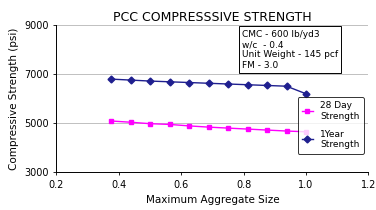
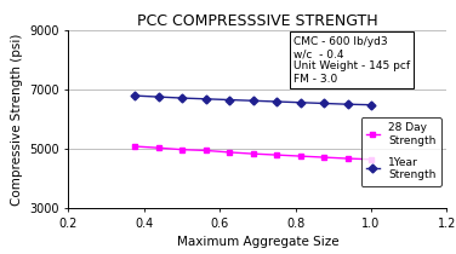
1Year Strength/1.0: 6200 -> 6490
